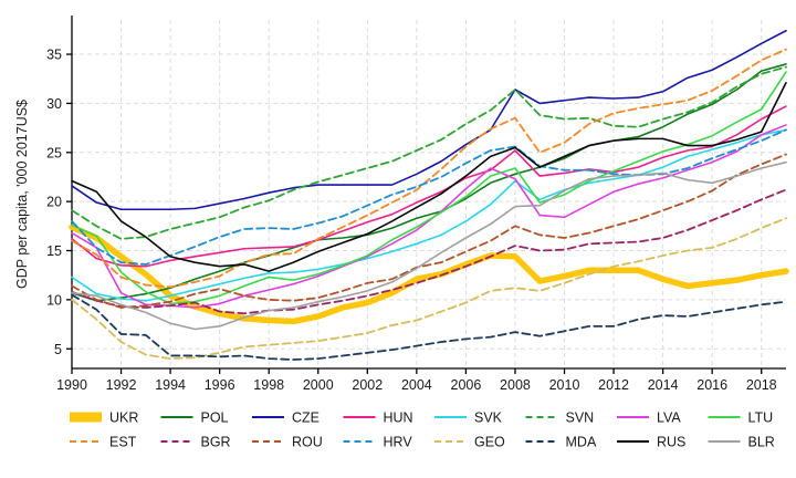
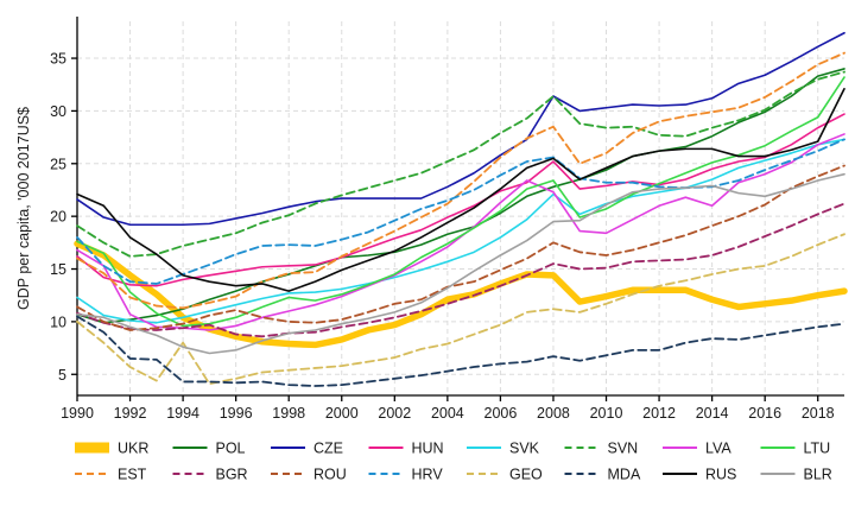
GEO/1994: 4 -> 8
LVA/2014: 22 -> 21
